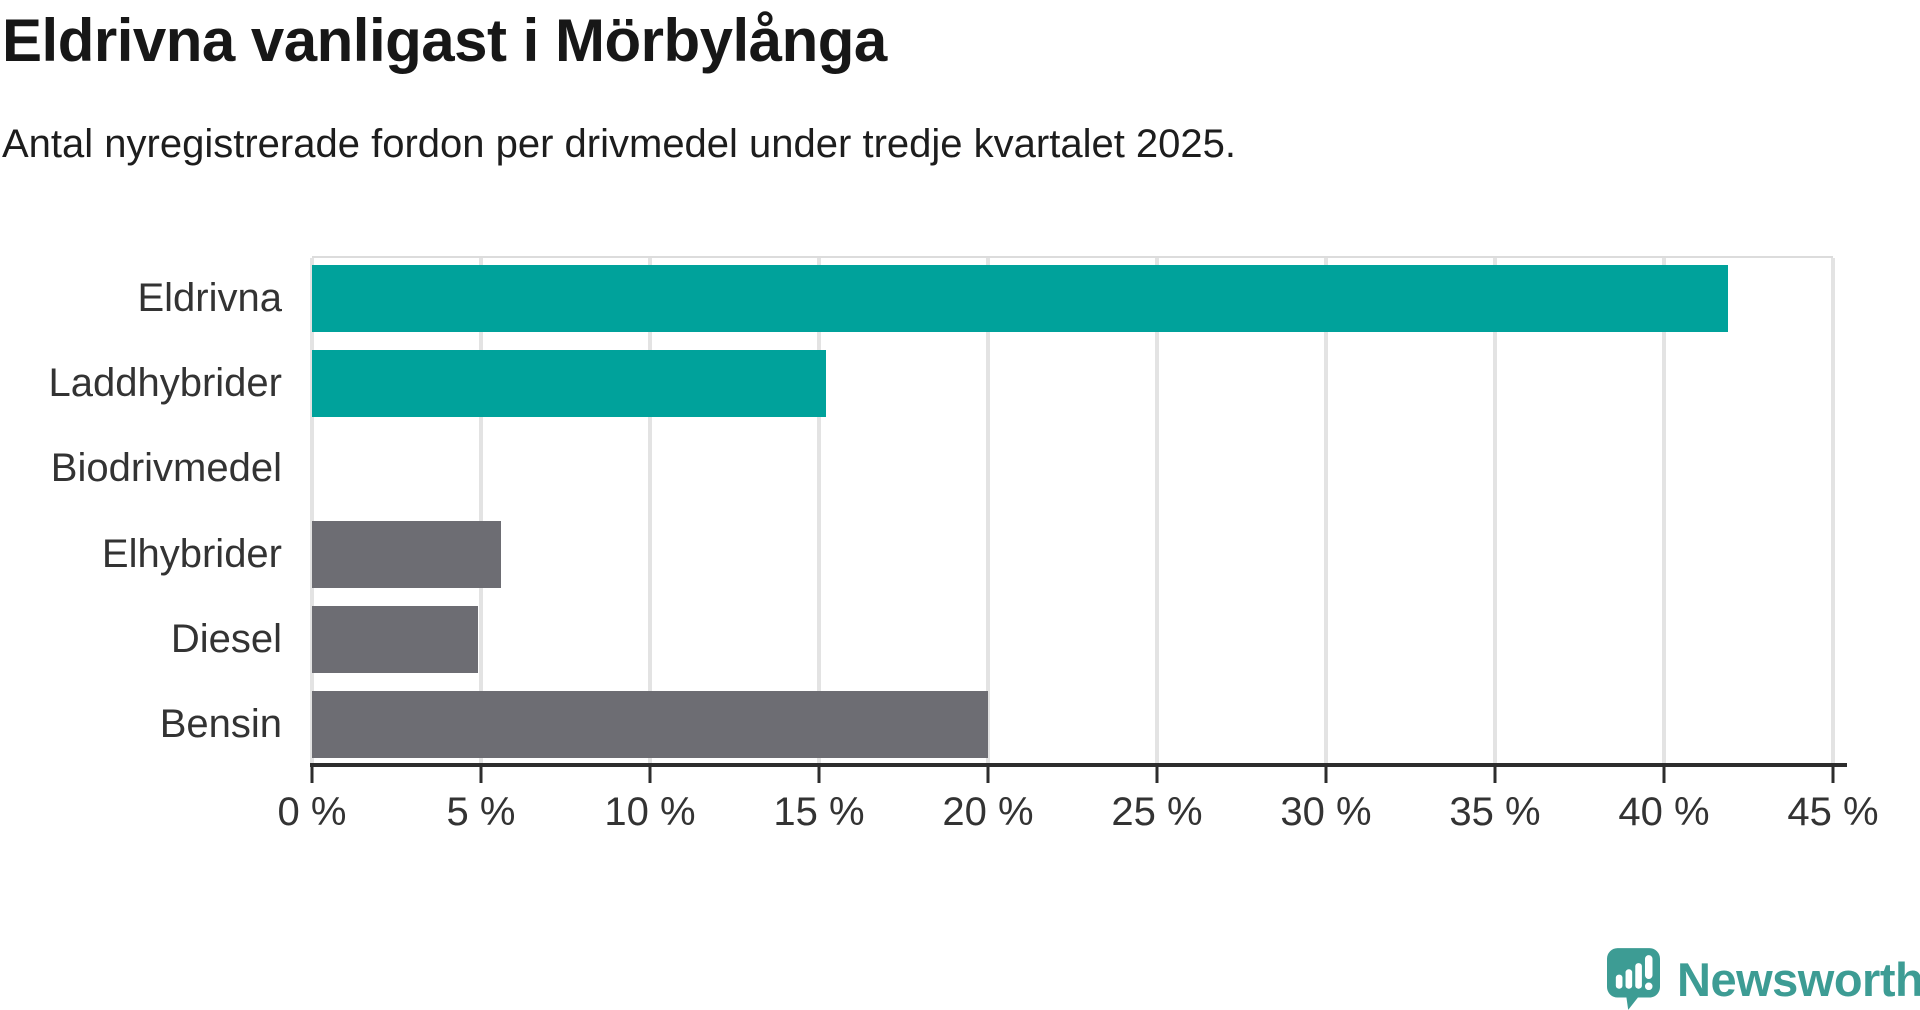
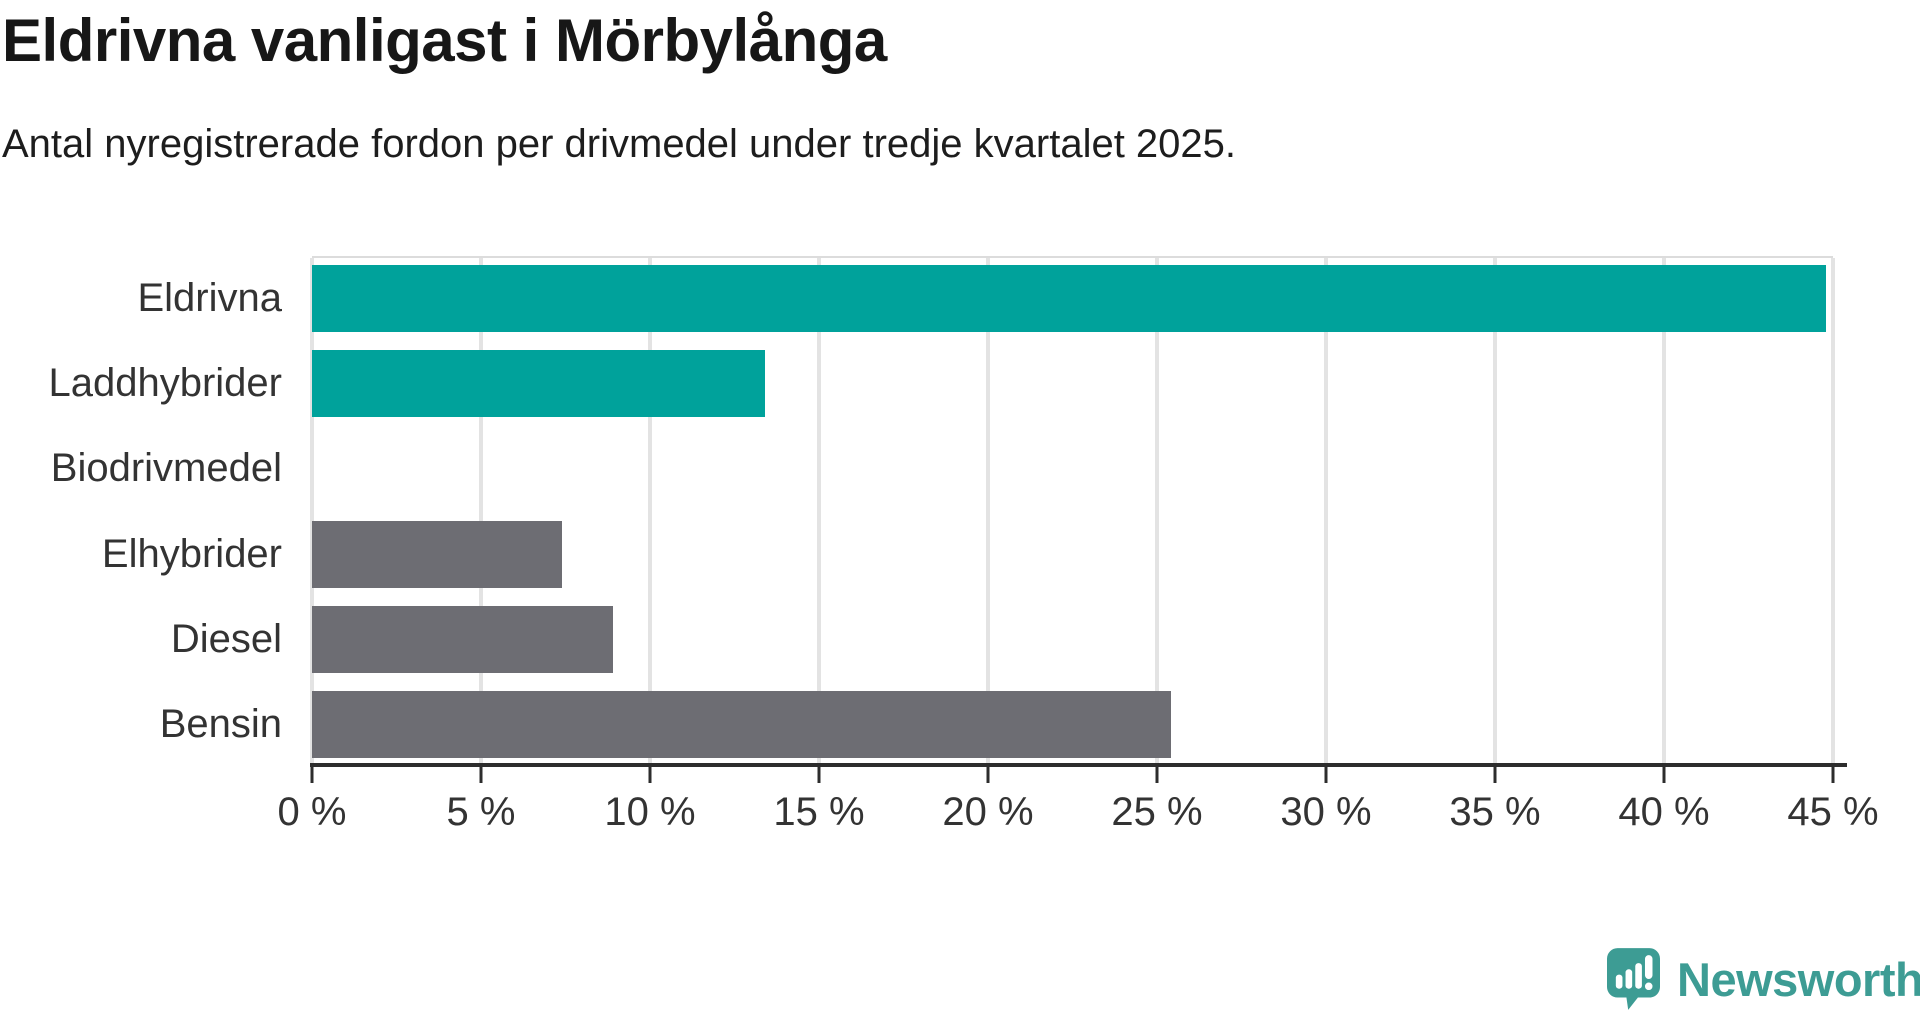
Eldrivna: 41.9% -> 44.8%
Laddhybrider: 15.2% -> 13.4%
Elhybrider: 5.6% -> 7.4%
Diesel: 4.9% -> 8.9%
Bensin: 20.0% -> 25.4%
